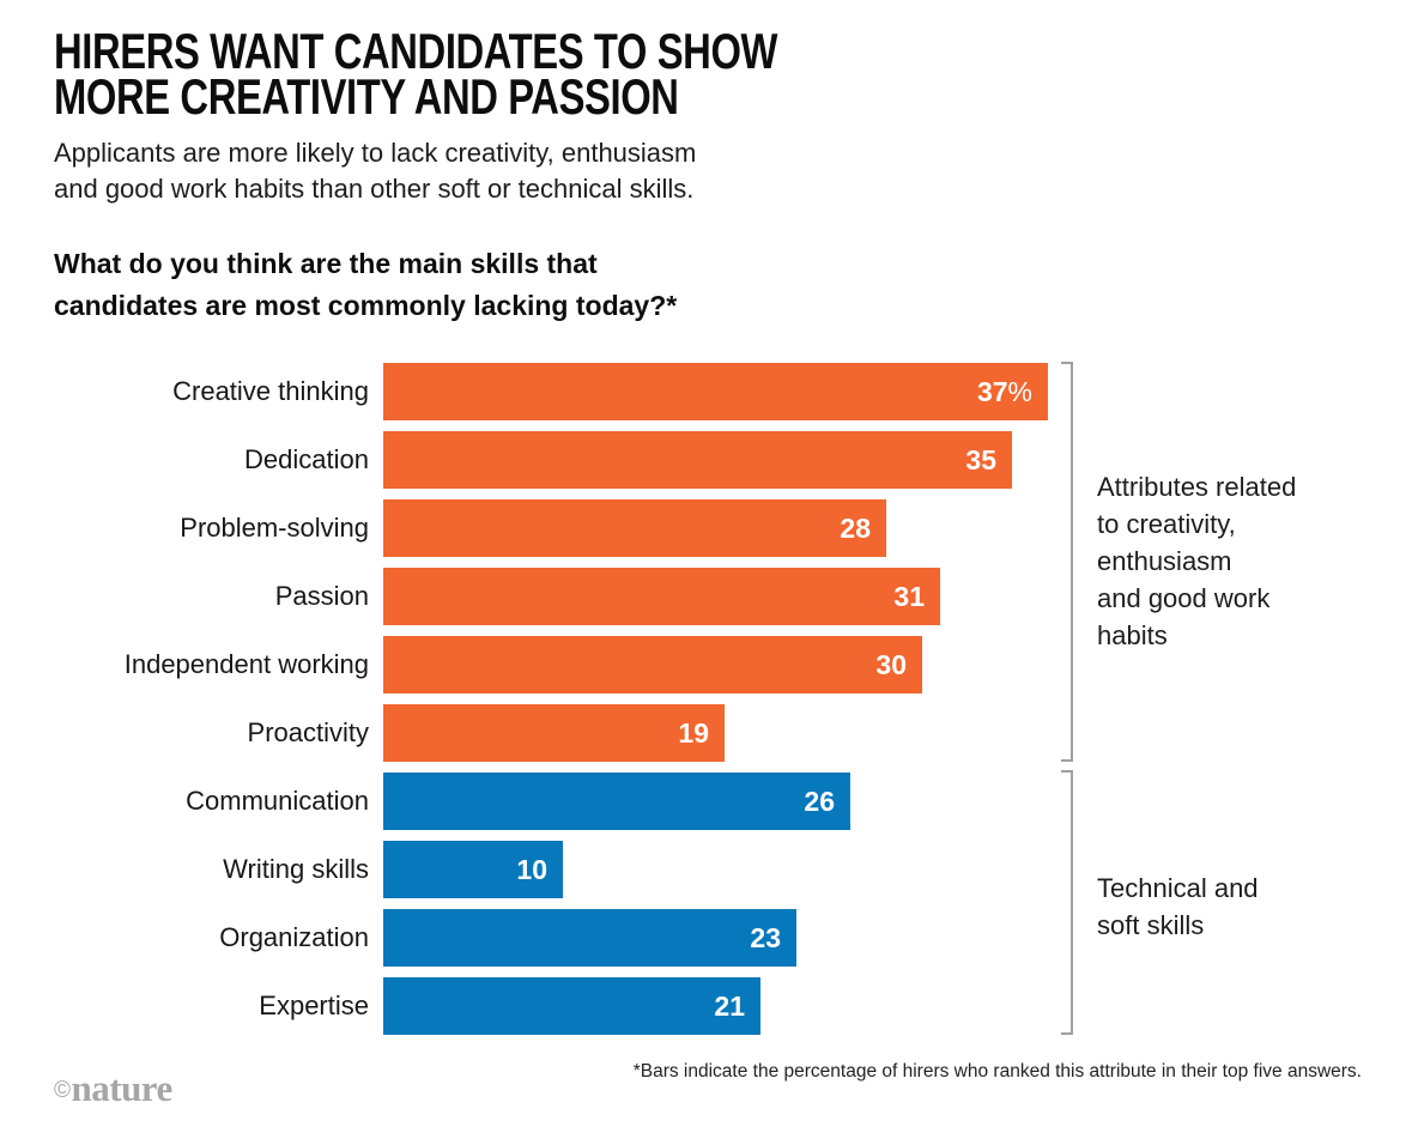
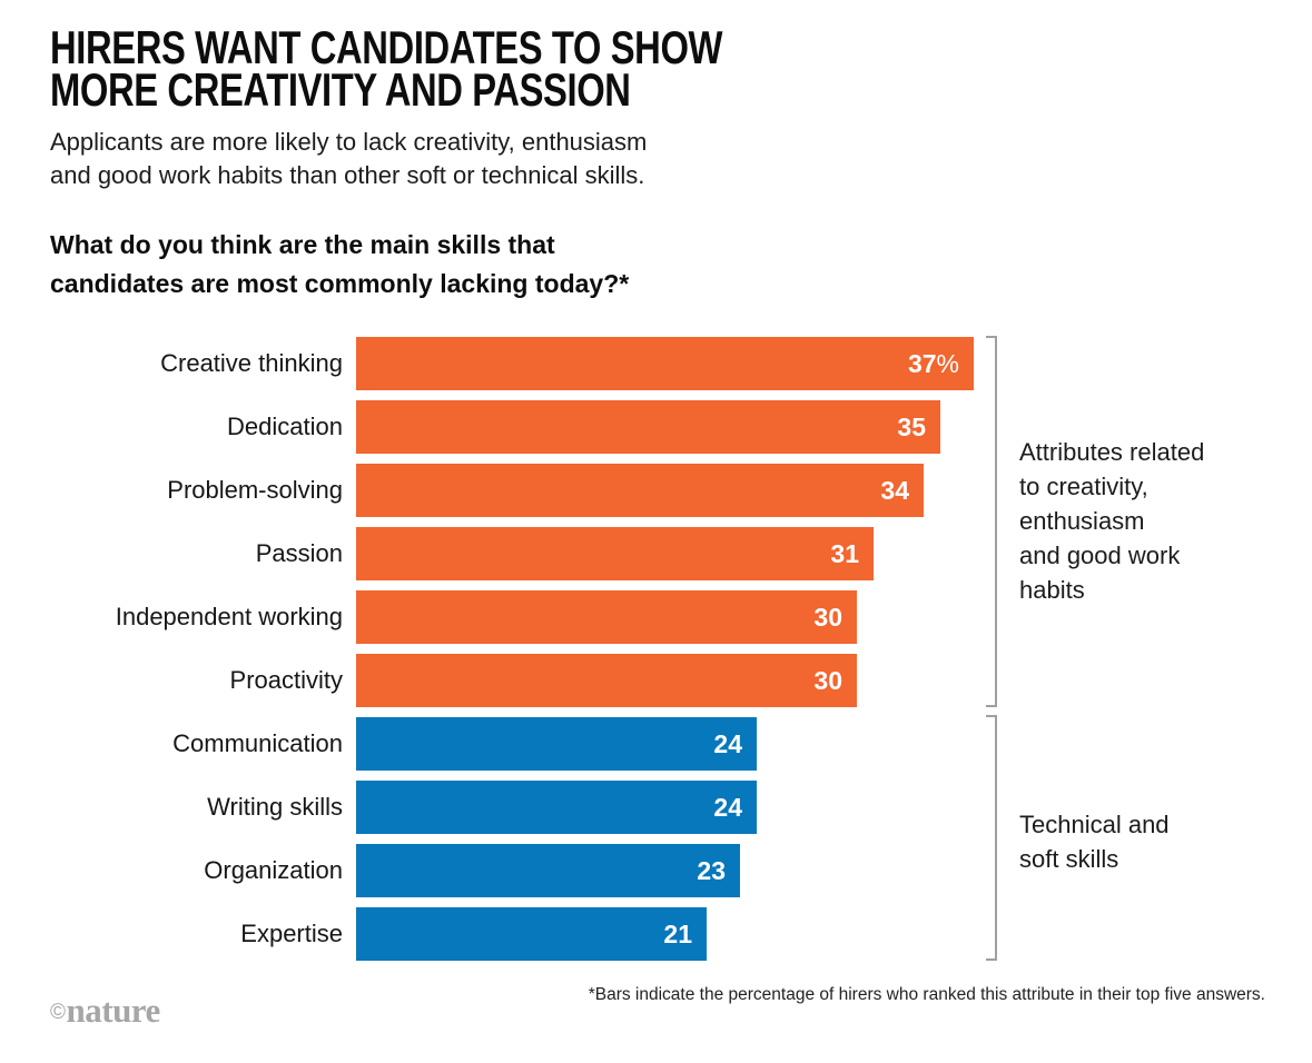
Problem-solving: 28 -> 34
Proactivity: 19 -> 30
Communication: 26 -> 24
Writing skills: 10 -> 24
